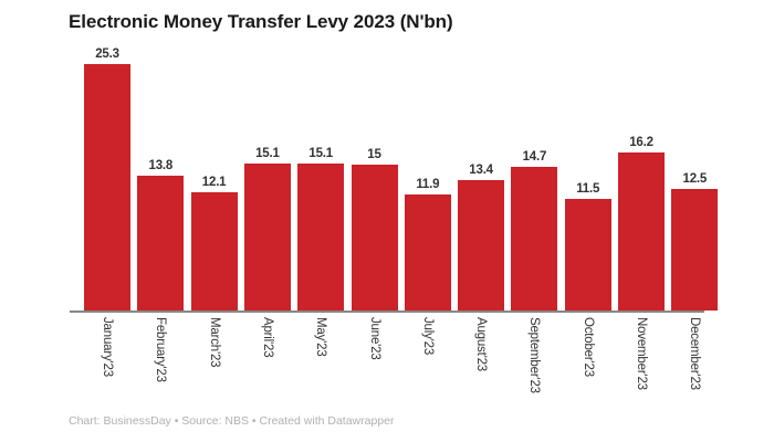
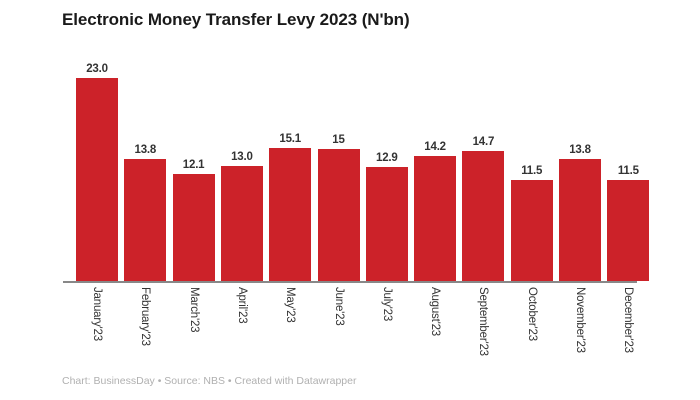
January'23: 25.3 -> 23.0
April'23: 15.1 -> 13.0
July'23: 11.9 -> 12.9
August'23: 13.4 -> 14.2
November'23: 16.2 -> 13.8
December'23: 12.5 -> 11.5
